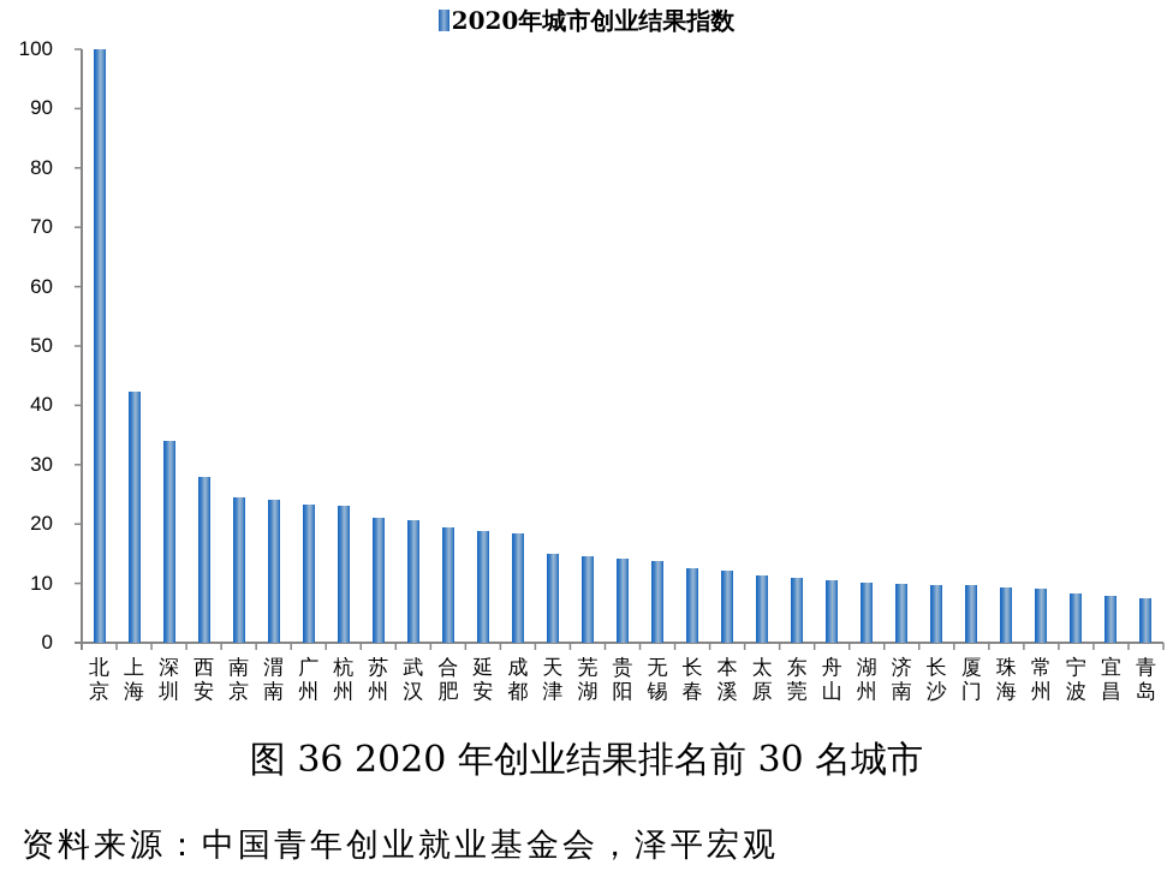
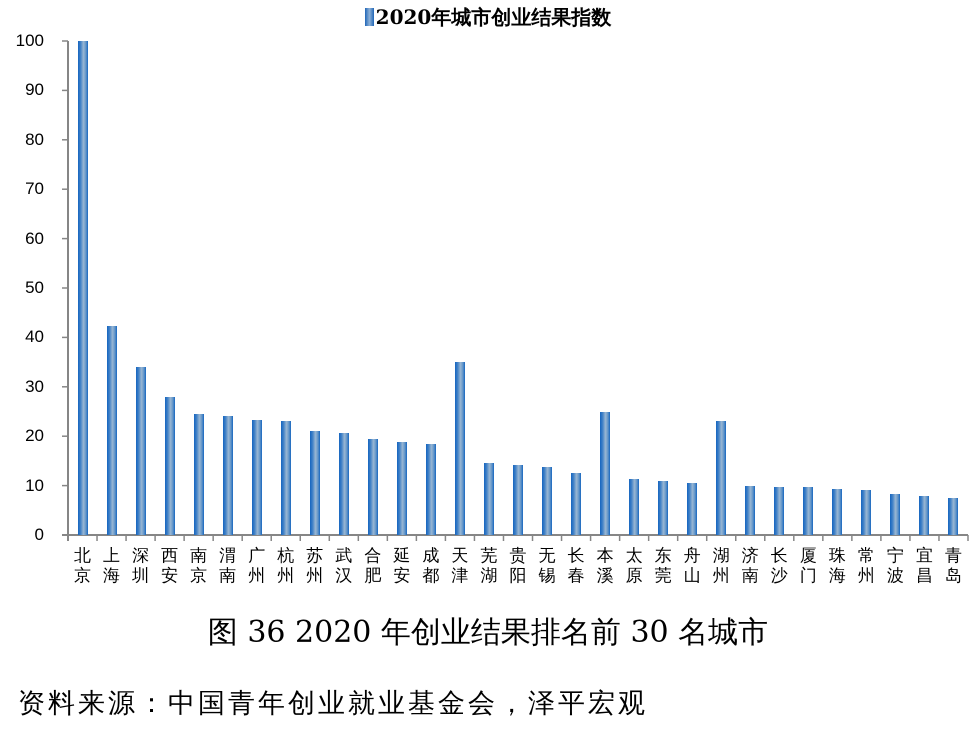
天津: 15 -> 35
本溪: 12 -> 25
湖州: 10 -> 23
